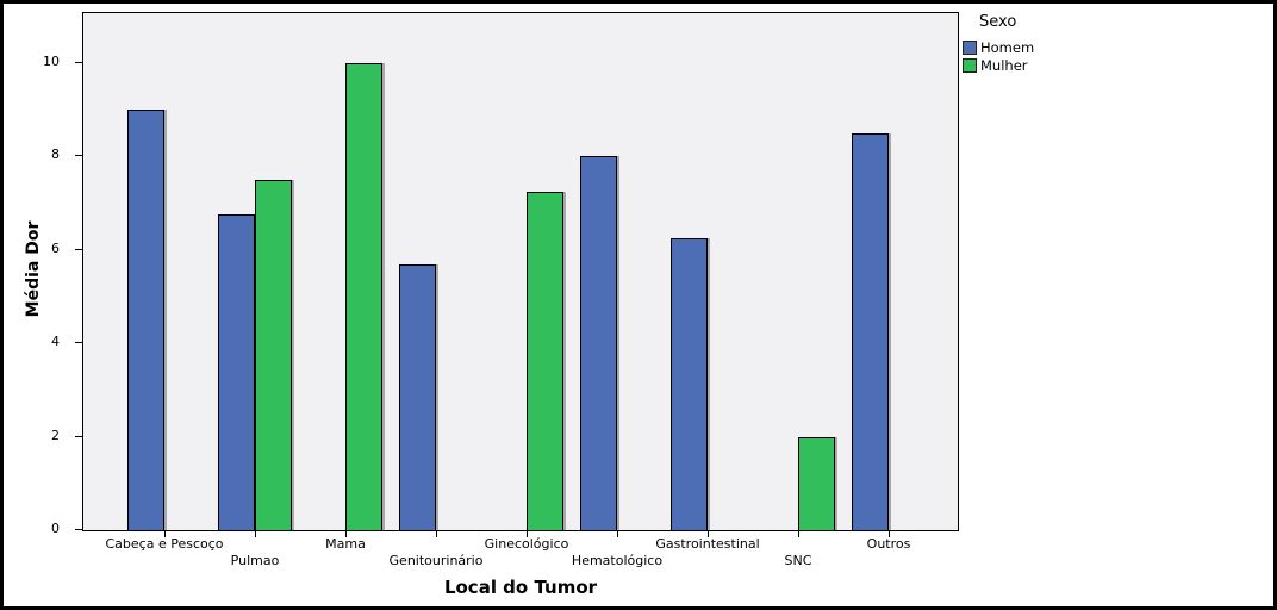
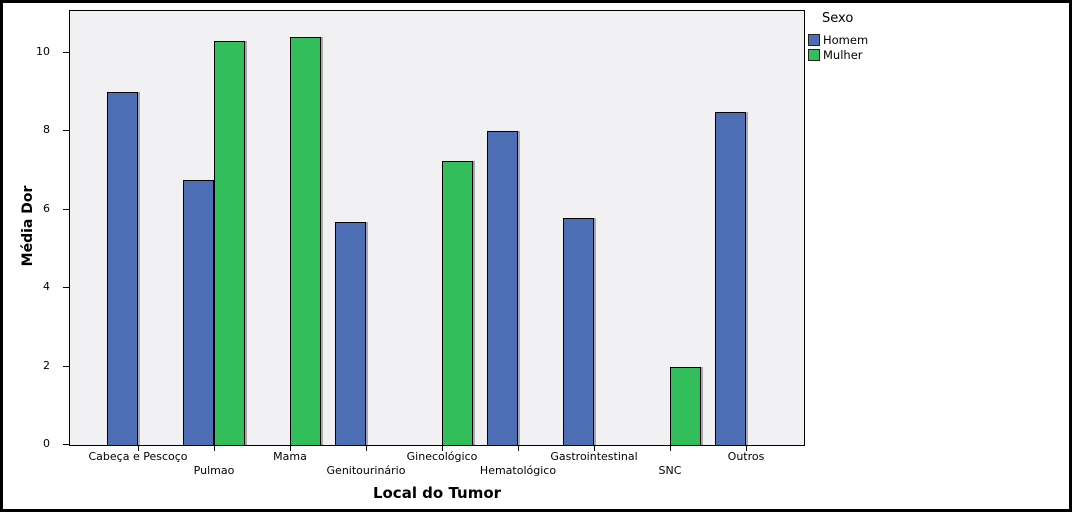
Mulher/Pulmao: 7.5 -> 10.3
Mulher/Mama: 10.0 -> 10.4
Homem/Gastrointestinal: 6.2 -> 5.8
